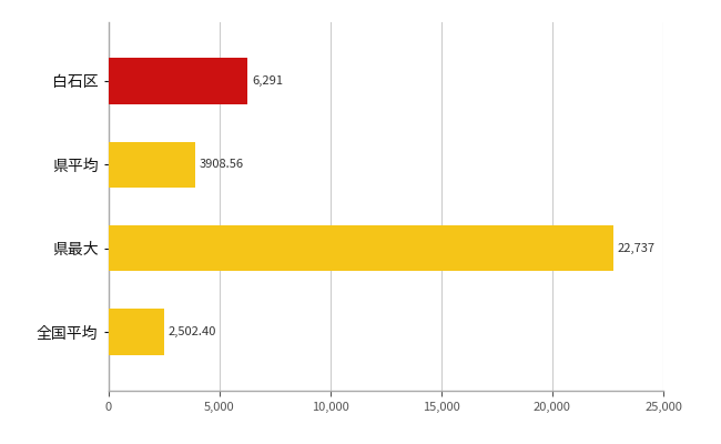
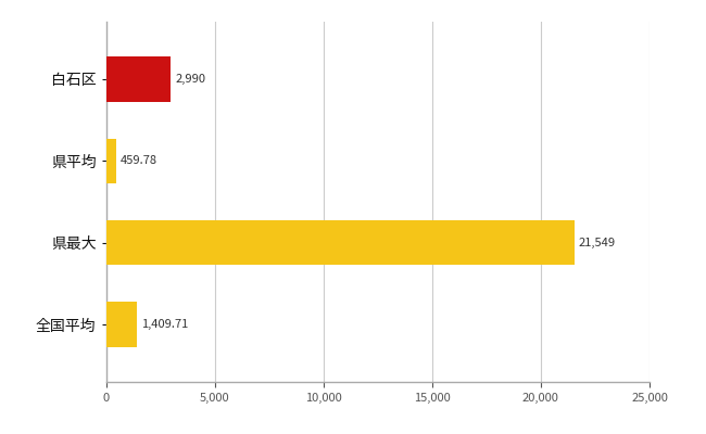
白石区: 6,291 -> 2,990
県平均: 3908.56 -> 459.78
県最大: 22,737 -> 21,549
全国平均: 2,502.40 -> 1,409.71
